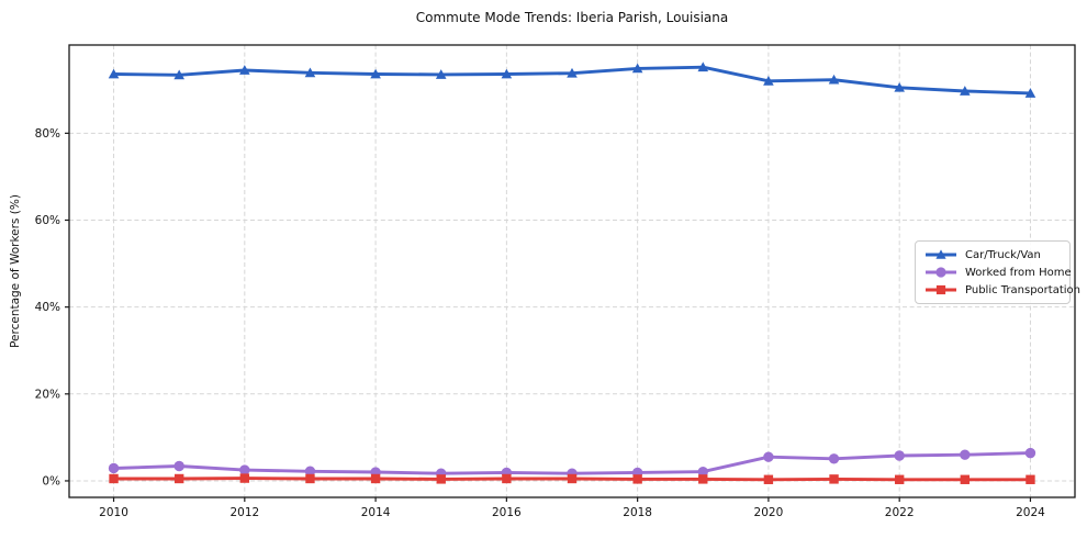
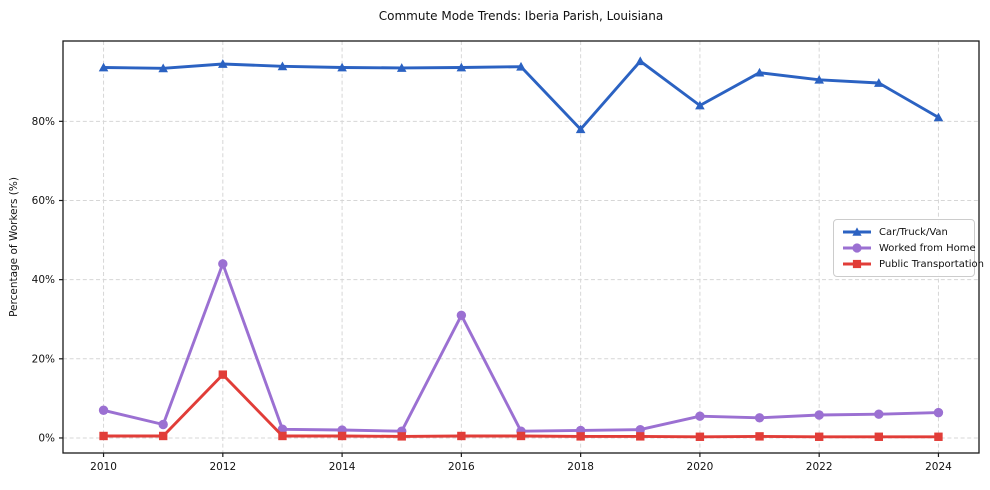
Worked from Home/2010: 3% -> 7%
Worked from Home/2012: 2% -> 44%
Public Transportation/2012: 1% -> 16%
Worked from Home/2016: 2% -> 31%
Car/Truck/Van/2018: 95% -> 78%
Car/Truck/Van/2020: 92% -> 84%
Car/Truck/Van/2024: 89% -> 81%
